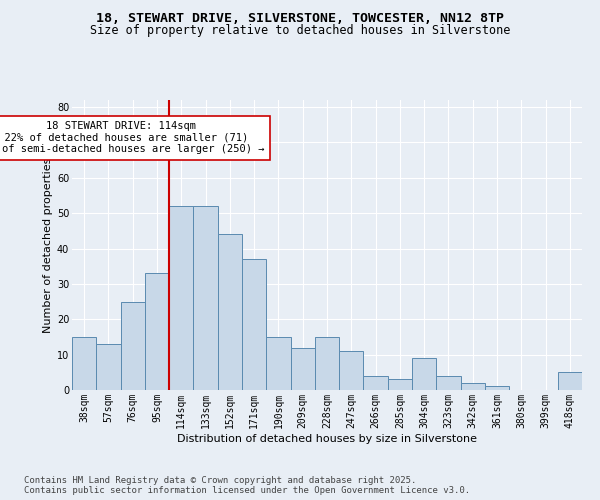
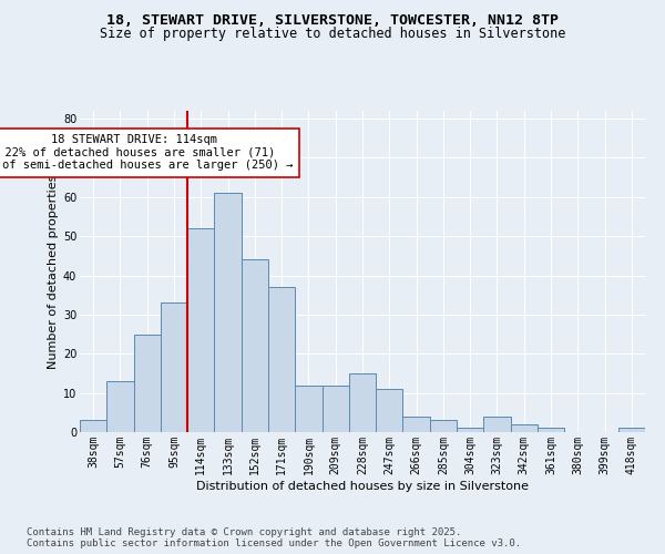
38sqm: 15 -> 3
133sqm: 52 -> 61
190sqm: 15 -> 12
304sqm: 9 -> 1
418sqm: 5 -> 1
